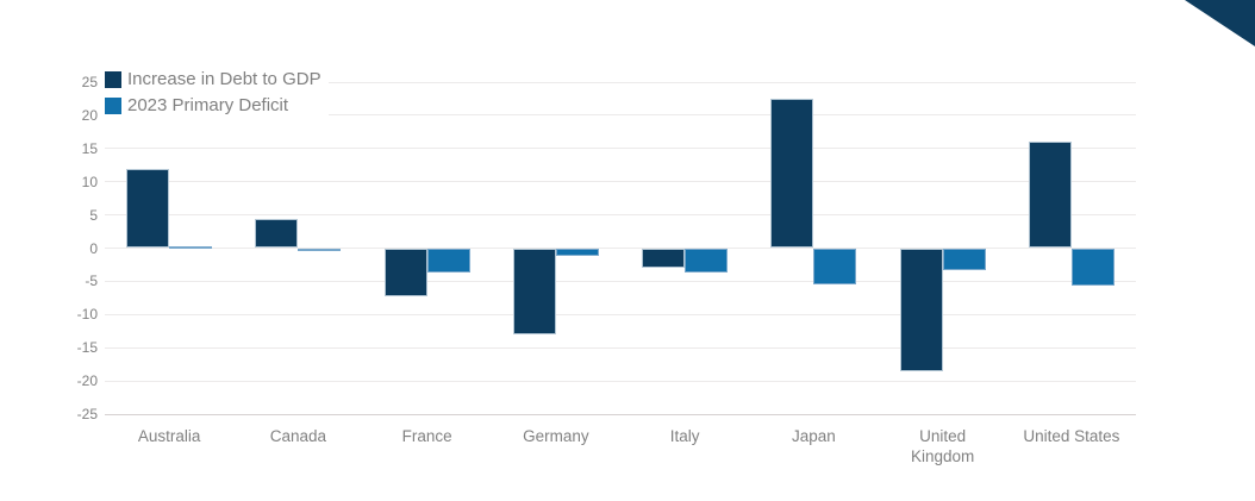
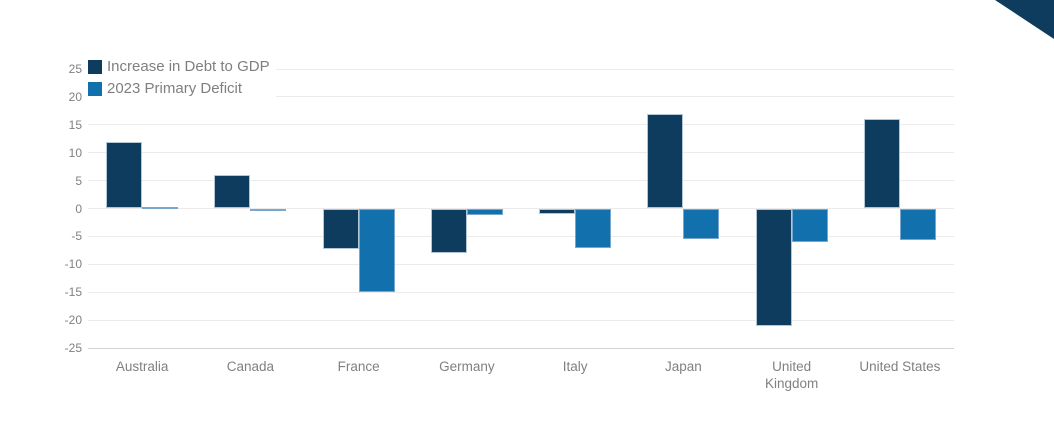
Increase in Debt to GDP/Canada: 4 -> 6
2023 Primary Deficit/France: -4 -> -15
Increase in Debt to GDP/Germany: -13 -> -8
Increase in Debt to GDP/Italy: -3 -> -1
2023 Primary Deficit/Italy: -4 -> -7
Increase in Debt to GDP/Japan: 22 -> 17
Increase in Debt to GDP/United Kingdom: -19 -> -21
2023 Primary Deficit/United Kingdom: -3 -> -6
